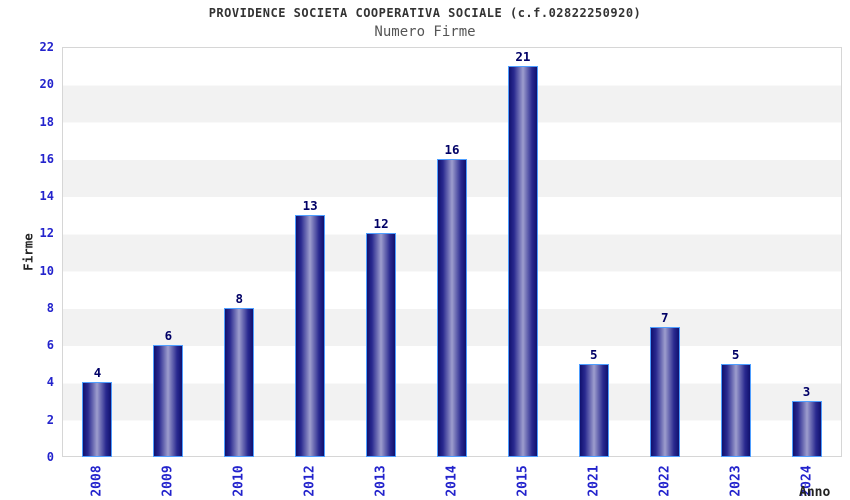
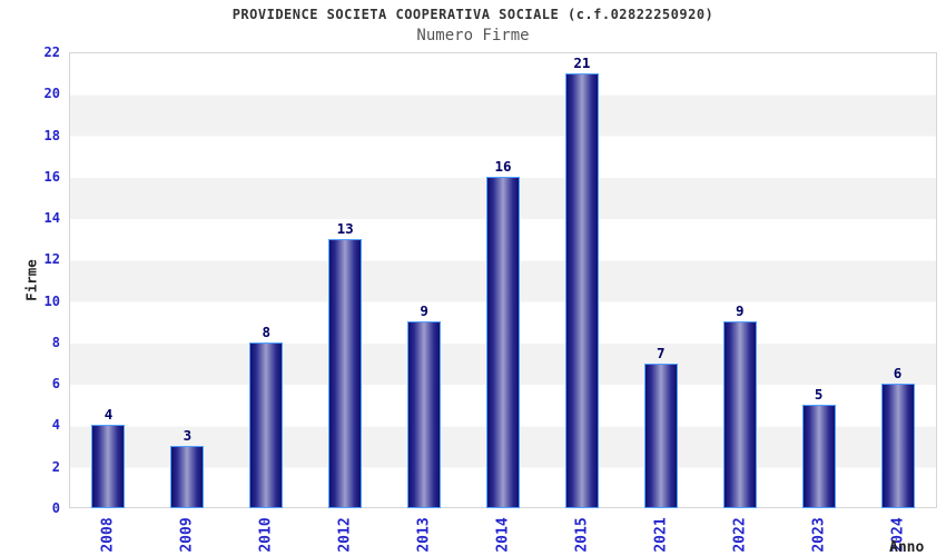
2009: 6 -> 3
2013: 12 -> 9
2021: 5 -> 7
2022: 7 -> 9
2024: 3 -> 6
